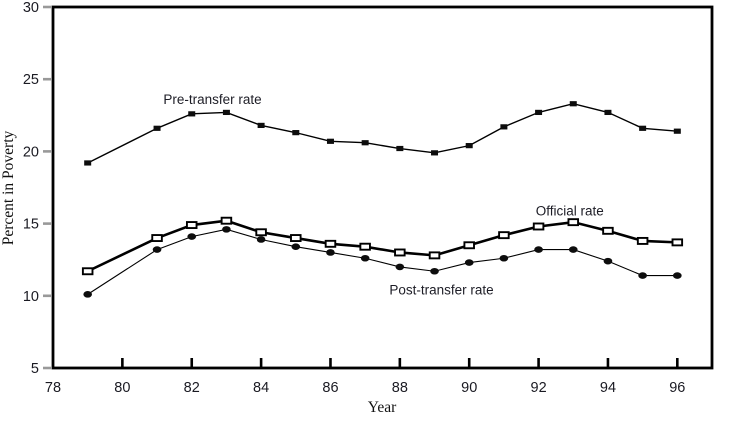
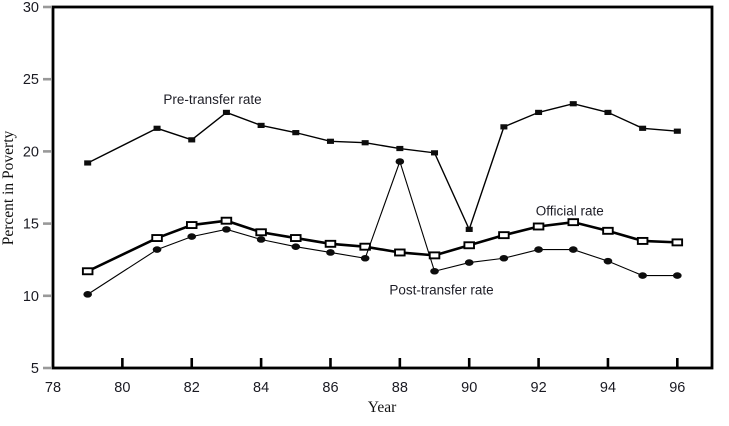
Pre-transfer rate/82: 22.6 -> 20.8
Post-transfer rate/88: 12.0 -> 19.3
Pre-transfer rate/90: 20.4 -> 14.6
